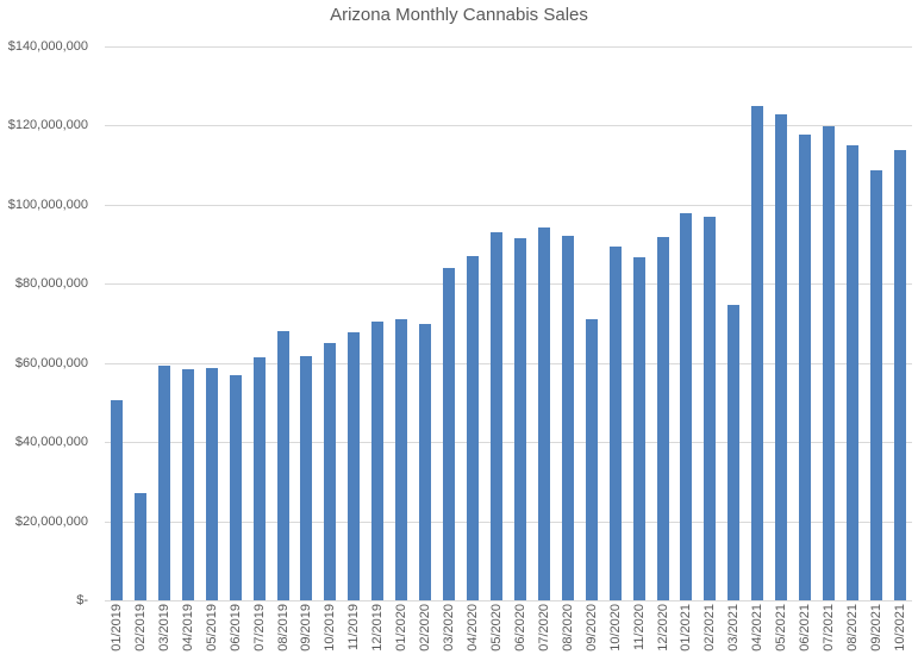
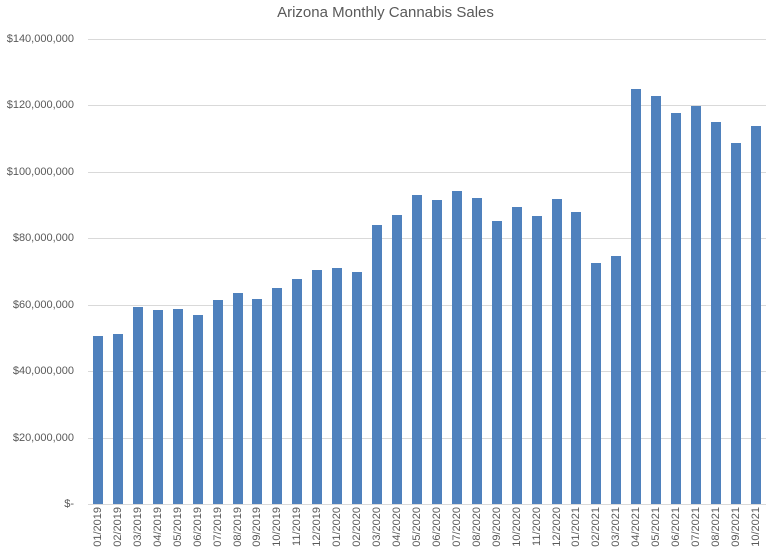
02/2019: $27000000 -> $51000000
08/2019: $68000000 -> $63000000
09/2020: $71000000 -> $85000000
01/2021: $98000000 -> $88000000
02/2021: $97000000 -> $73000000
